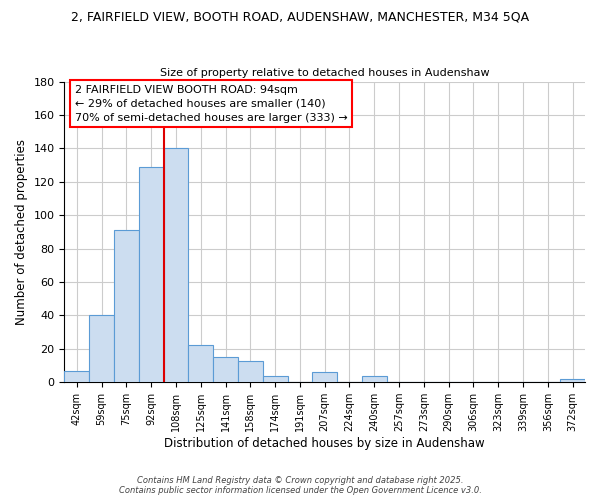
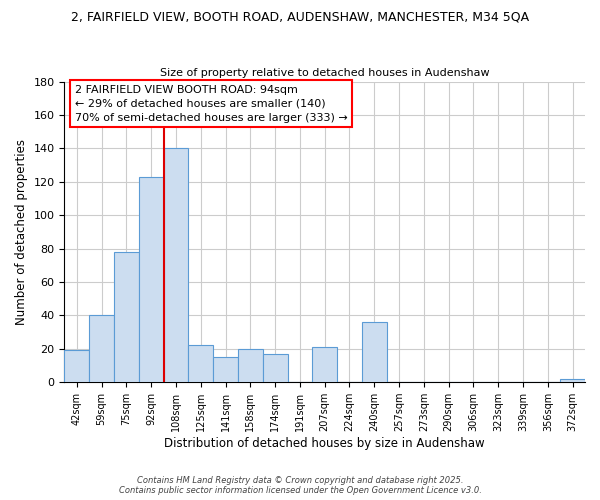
42sqm: 7 -> 19
75sqm: 91 -> 78
92sqm: 129 -> 123
158sqm: 13 -> 20
174sqm: 4 -> 17
207sqm: 6 -> 21
240sqm: 4 -> 36
